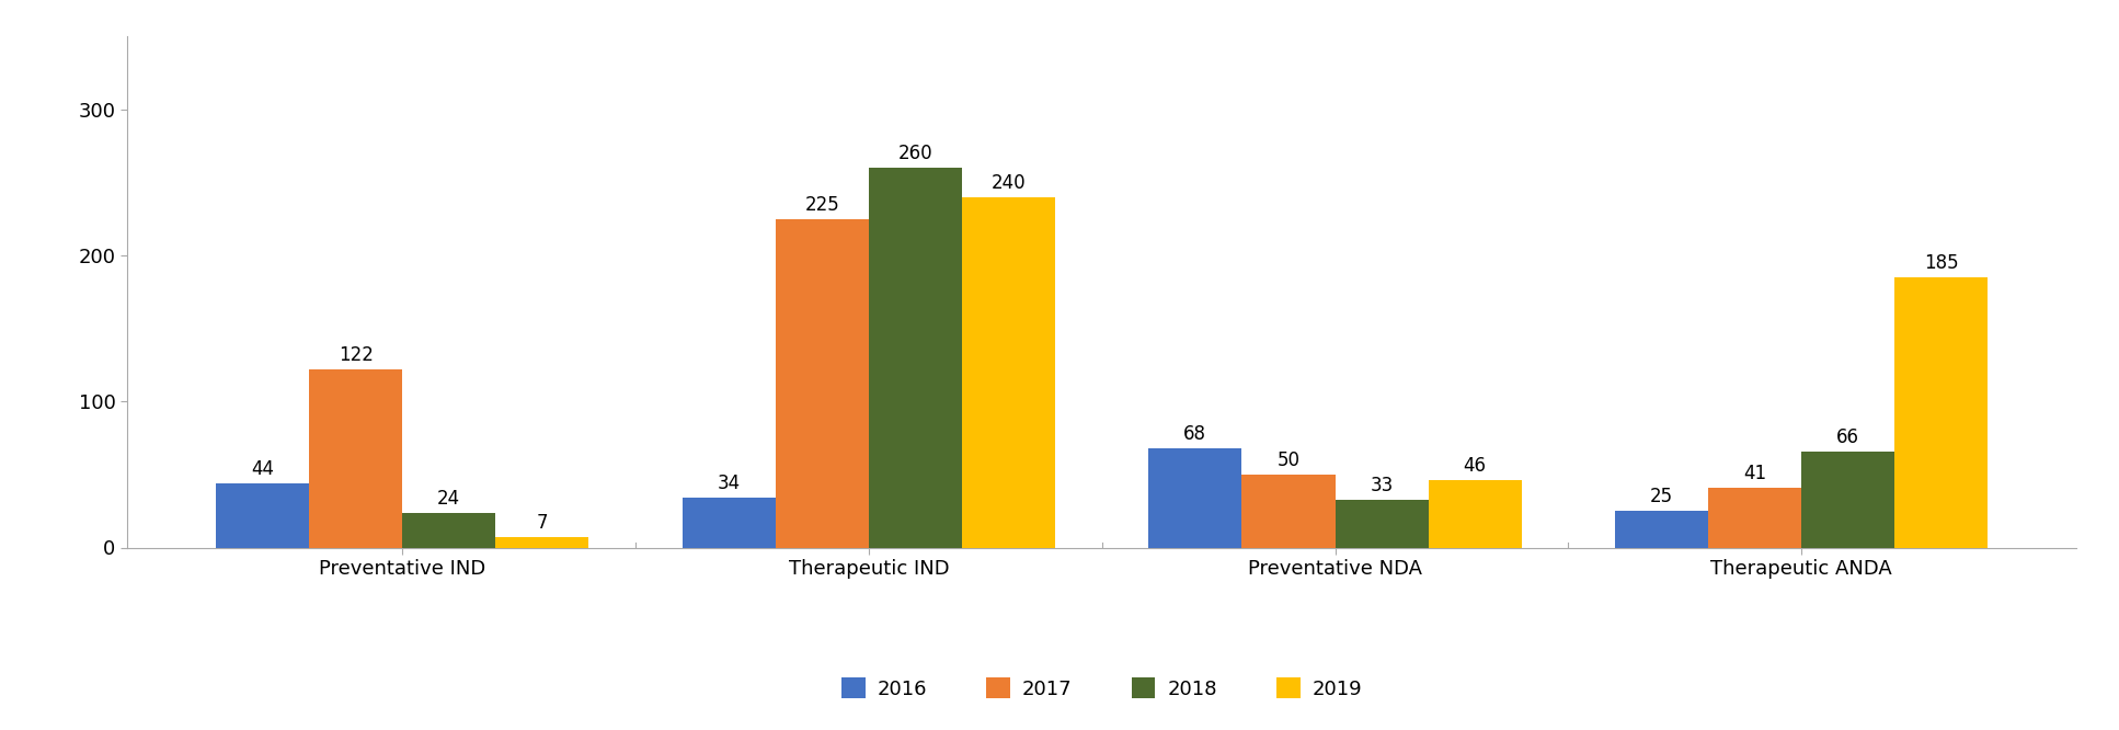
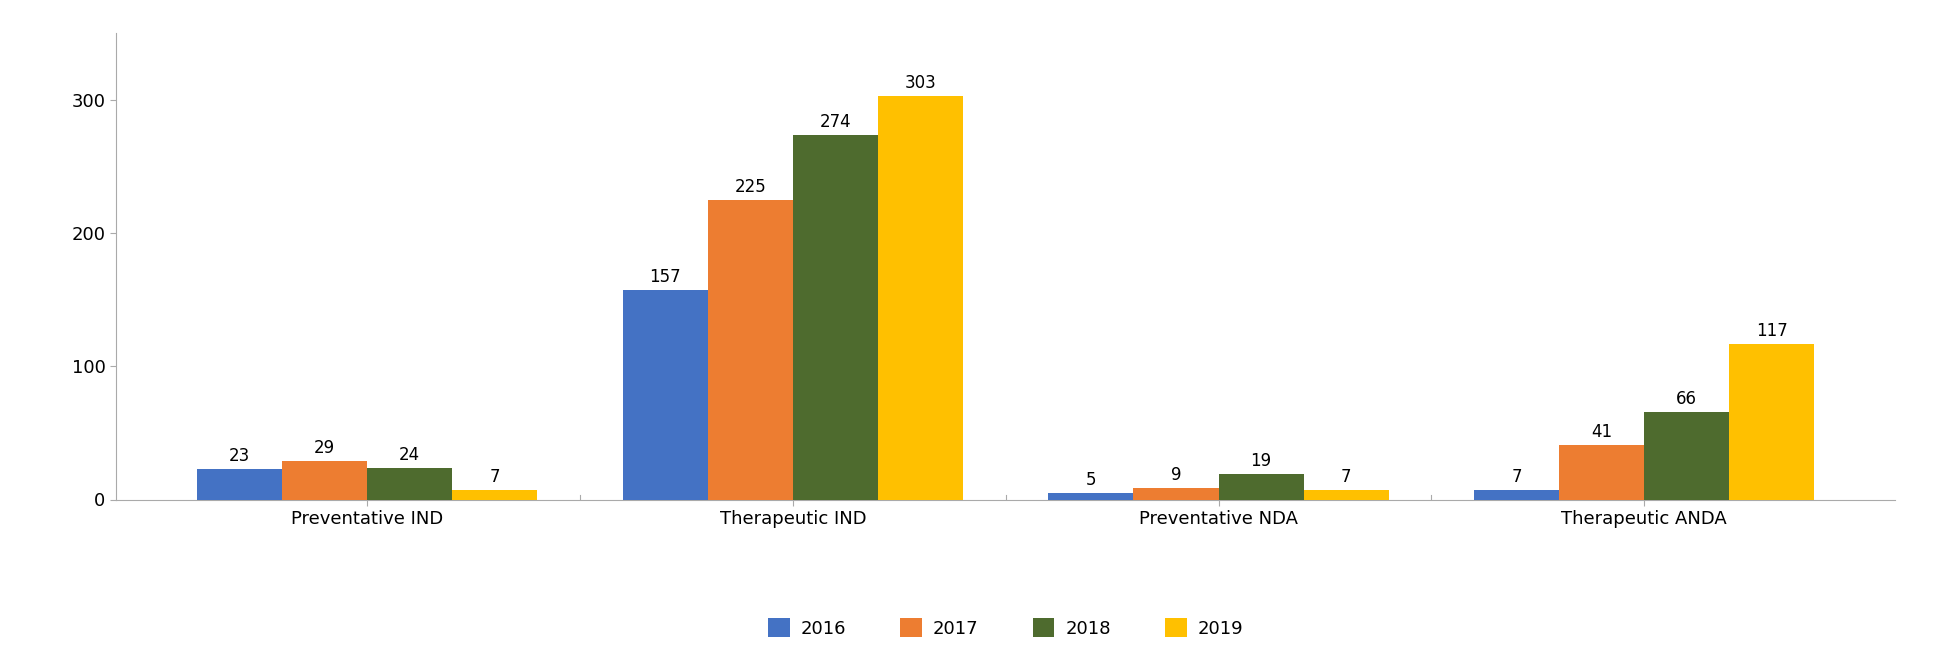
2016/Preventative IND: 44 -> 23
2017/Preventative IND: 122 -> 29
2016/Therapeutic IND: 34 -> 157
2018/Therapeutic IND: 260 -> 274
2019/Therapeutic IND: 240 -> 303
2016/Preventative NDA: 68 -> 5
2017/Preventative NDA: 50 -> 9
2018/Preventative NDA: 33 -> 19
2019/Preventative NDA: 46 -> 7
2016/Therapeutic ANDA: 25 -> 7
2019/Therapeutic ANDA: 185 -> 117
